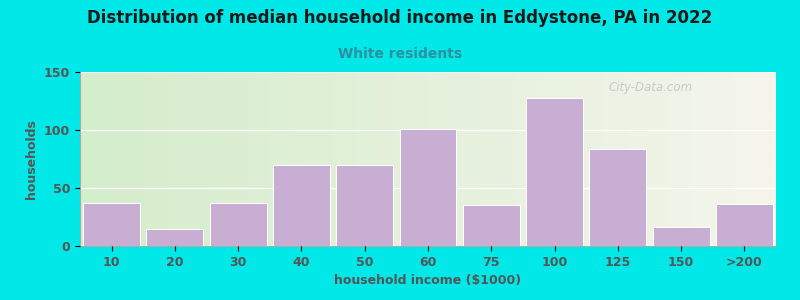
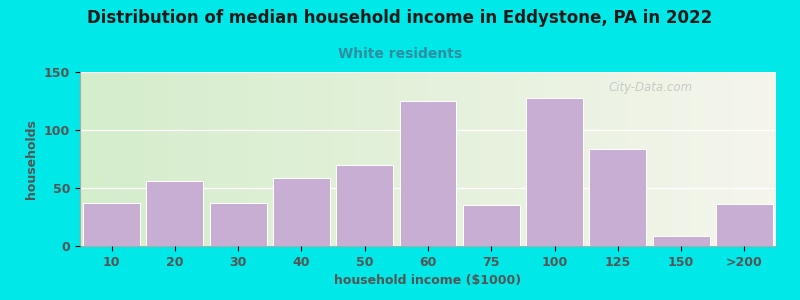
20: 15 -> 56
40: 70 -> 59
60: 101 -> 125
150: 16 -> 9
